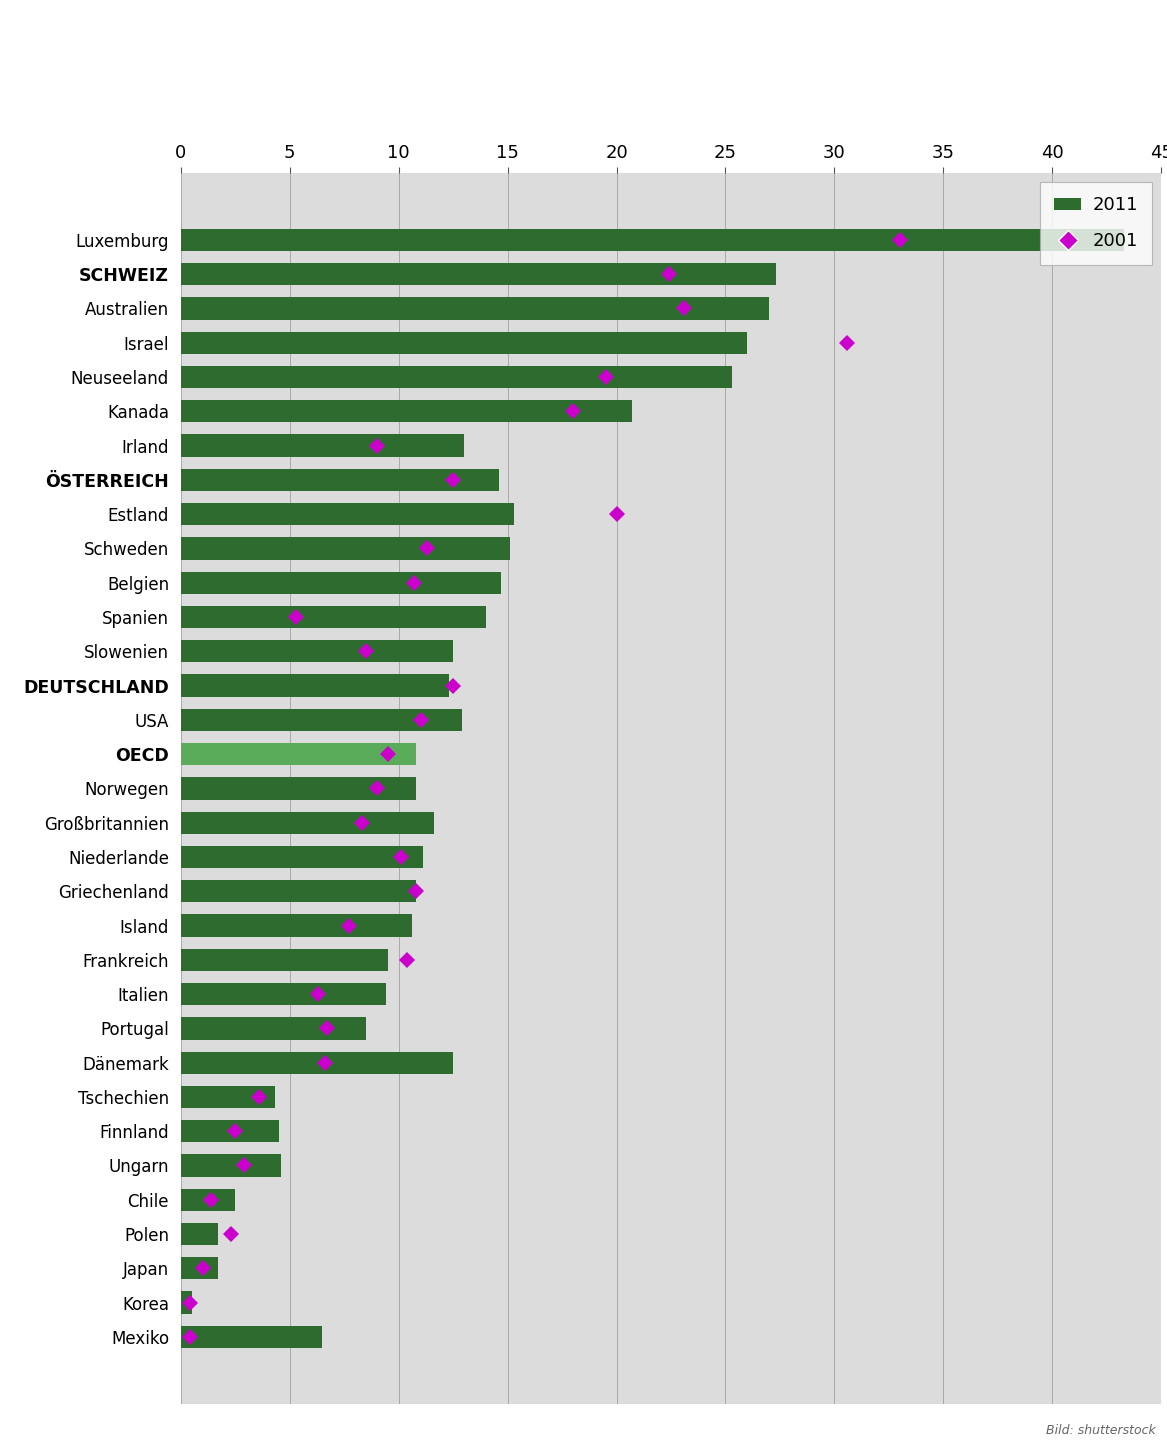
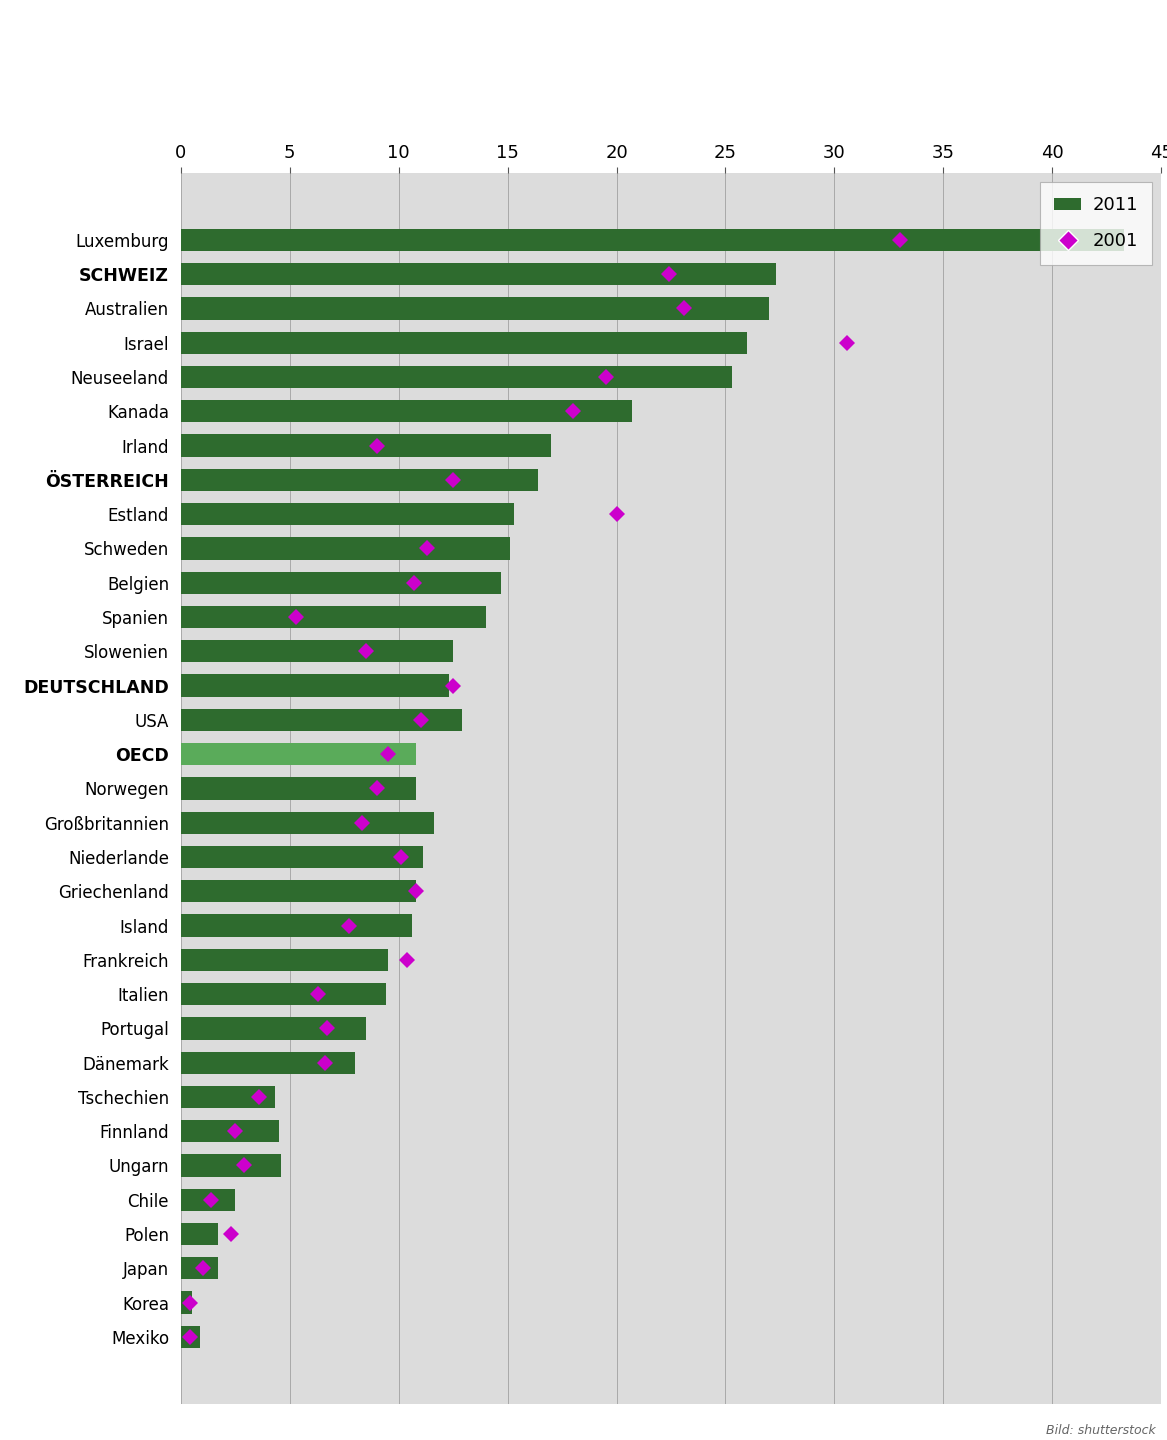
Irland: 13.0 -> 17.0
ÖSTERREICH: 14.6 -> 16.4
Dänemark: 12.5 -> 8.0
Mexiko: 6.5 -> 0.9
